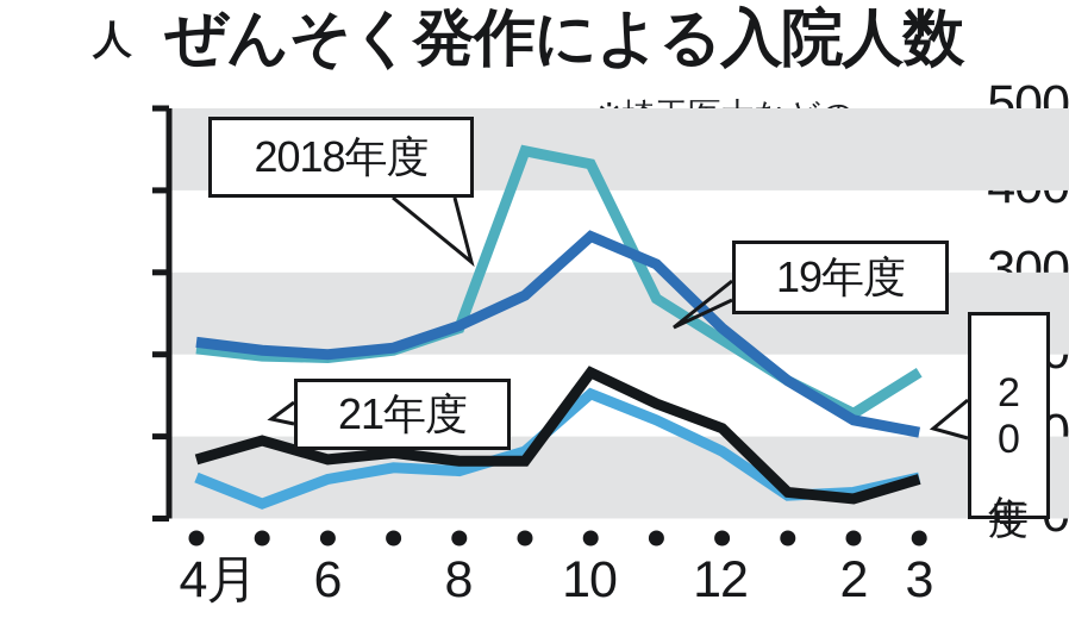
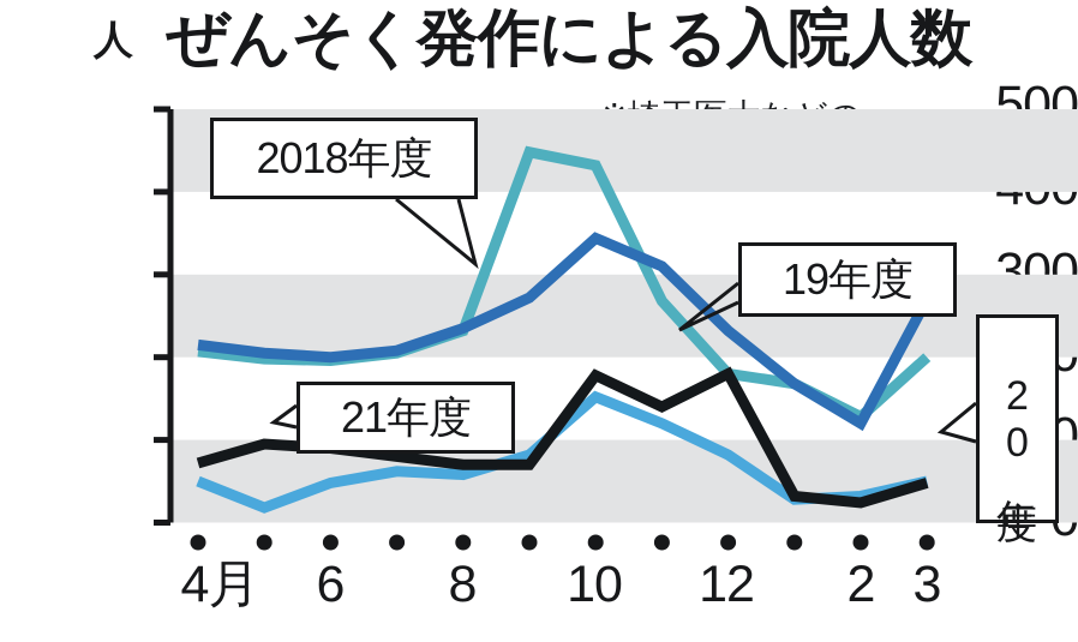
21年度/6: 70 -> 90
2018年度/12: 220 -> 180
21年度/12: 110 -> 180
2018年度/3: 180 -> 200
19年度/3: 100 -> 270
